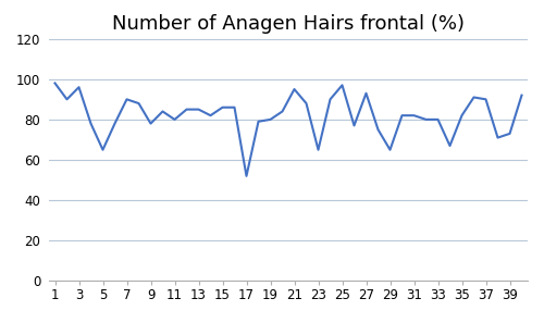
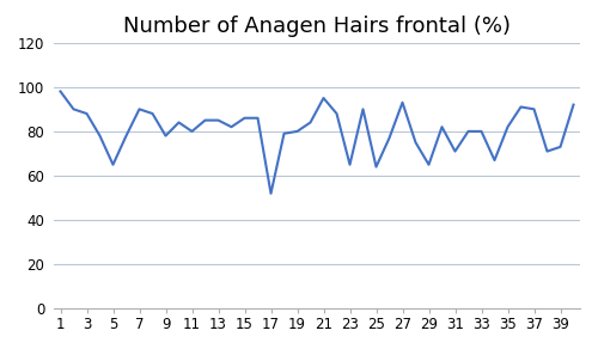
3: 96 -> 88
25: 97 -> 64
31: 82 -> 71
